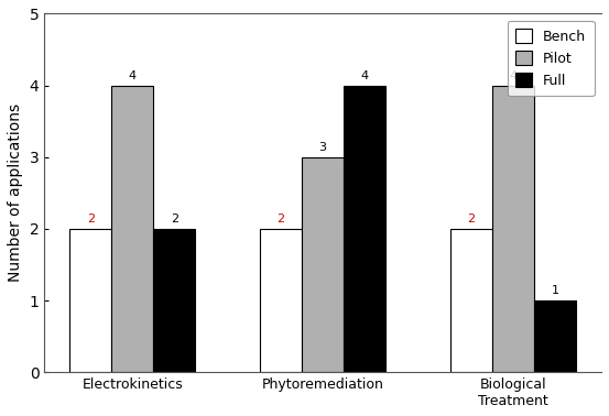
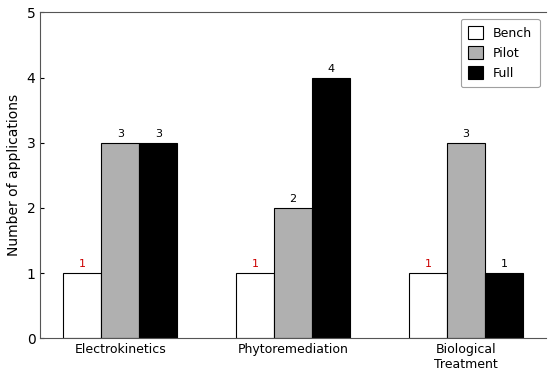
Bench/Electrokinetics: 2 -> 1
Pilot/Electrokinetics: 4 -> 3
Full/Electrokinetics: 2 -> 3
Bench/Phytoremediation: 2 -> 1
Pilot/Phytoremediation: 3 -> 2
Bench/Biological Treatment: 2 -> 1
Pilot/Biological Treatment: 4 -> 3
